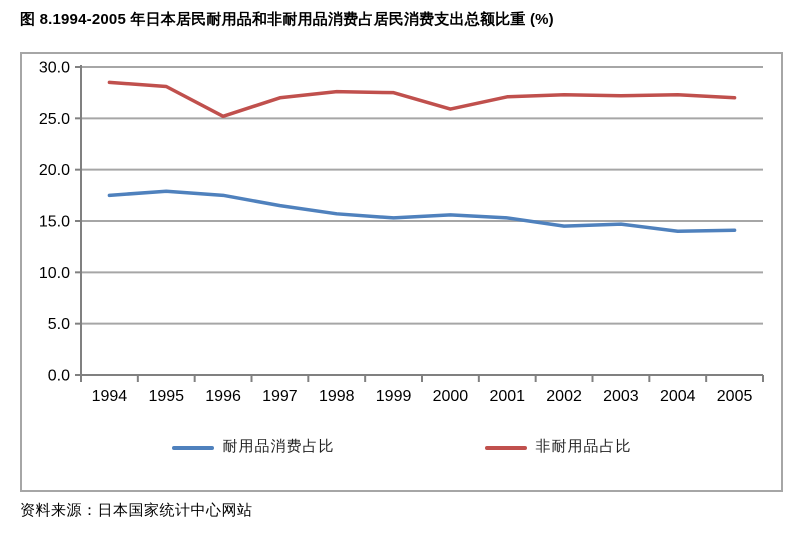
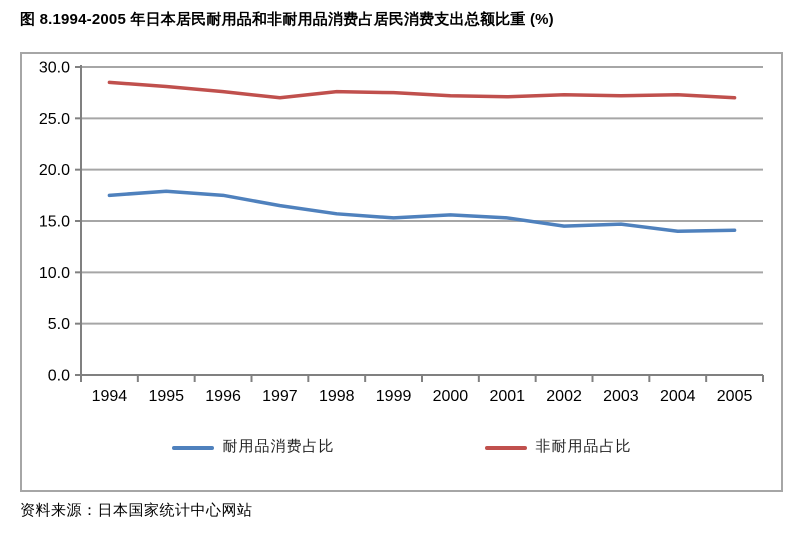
非耐用品占比/1996: 25.2 -> 27.6
非耐用品占比/2000: 25.9 -> 27.2
